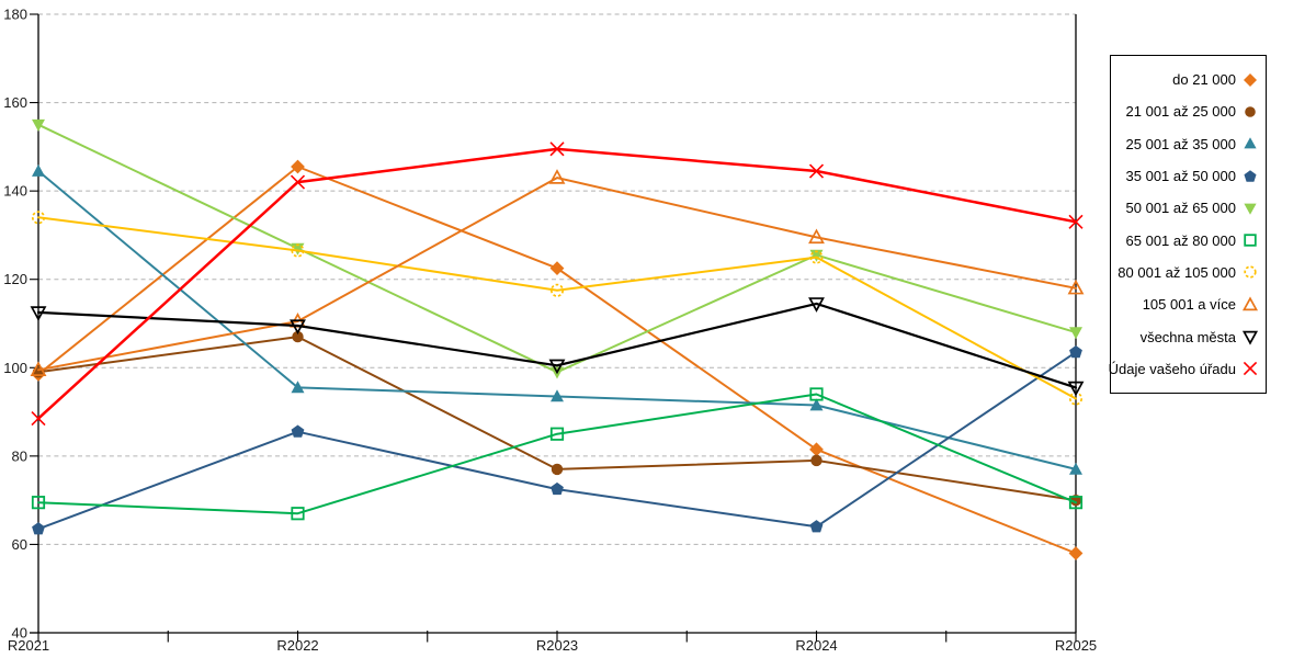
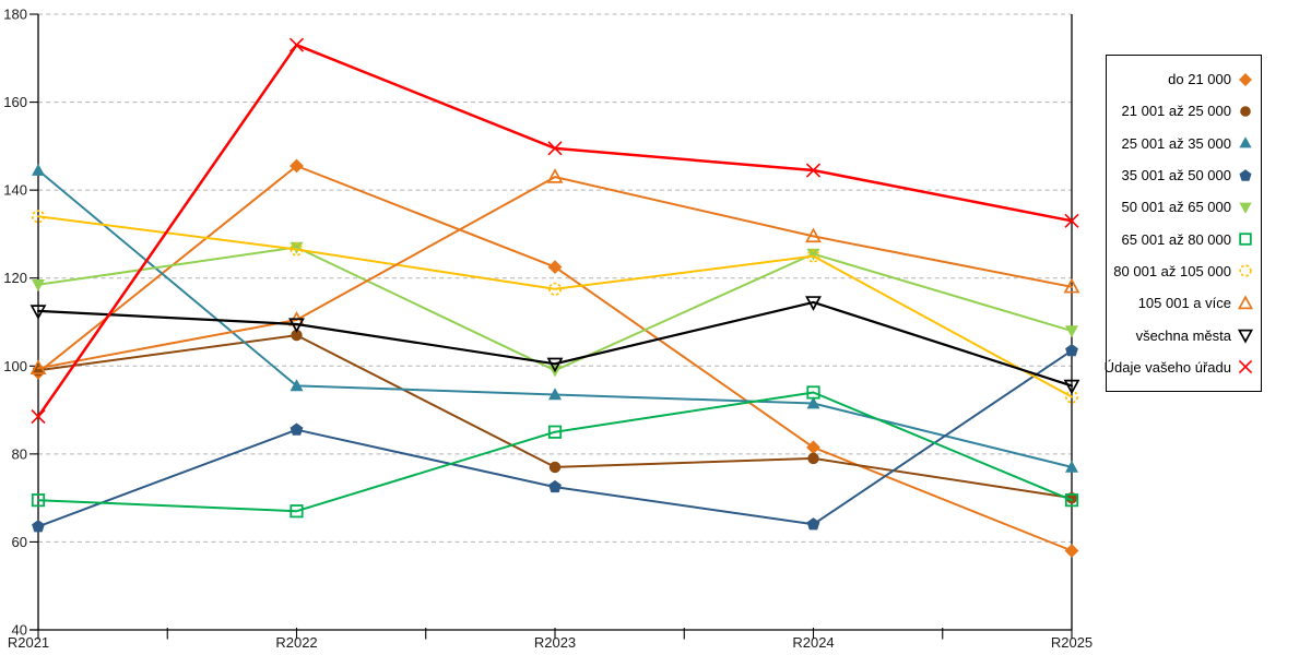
50 001 až 65 000/R2021: 155 -> 118
Údaje vašeho úřadu/R2022: 142 -> 173
